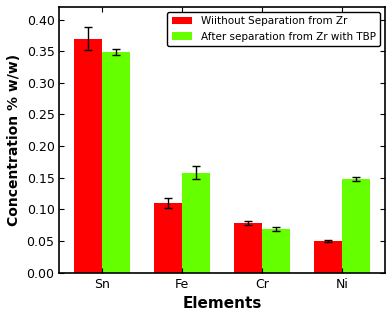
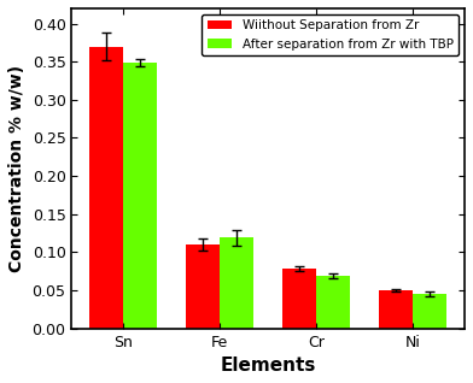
After separation from Zr with TBP/Fe: 0.158 -> 0.119
After separation from Zr with TBP/Ni: 0.148 -> 0.045
